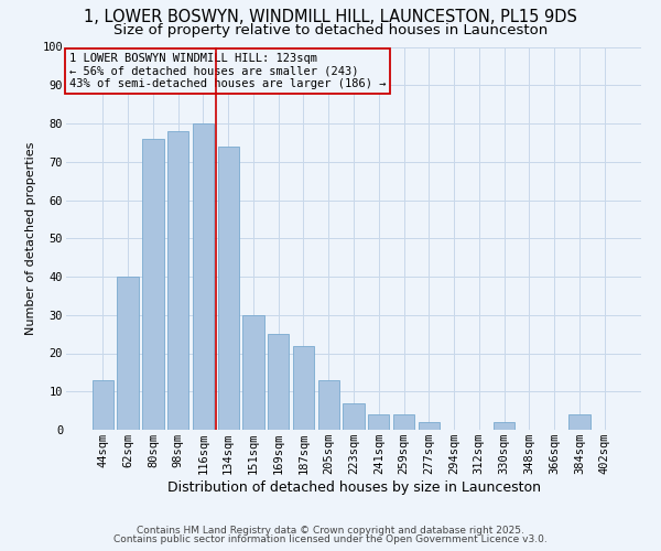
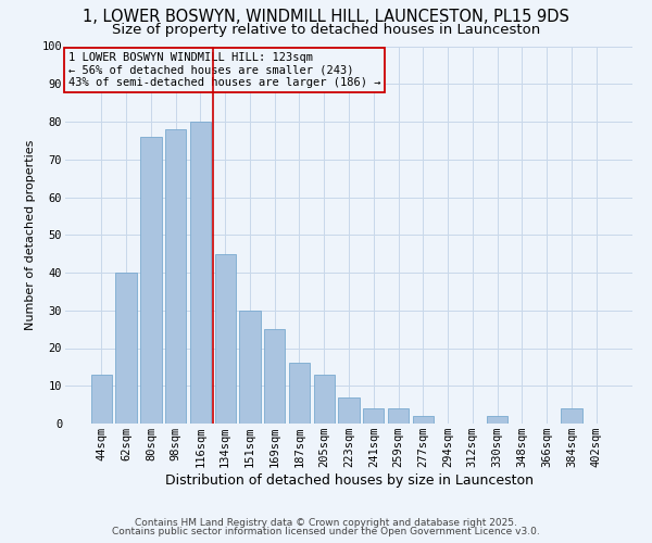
134sqm: 74 -> 45
187sqm: 22 -> 16
